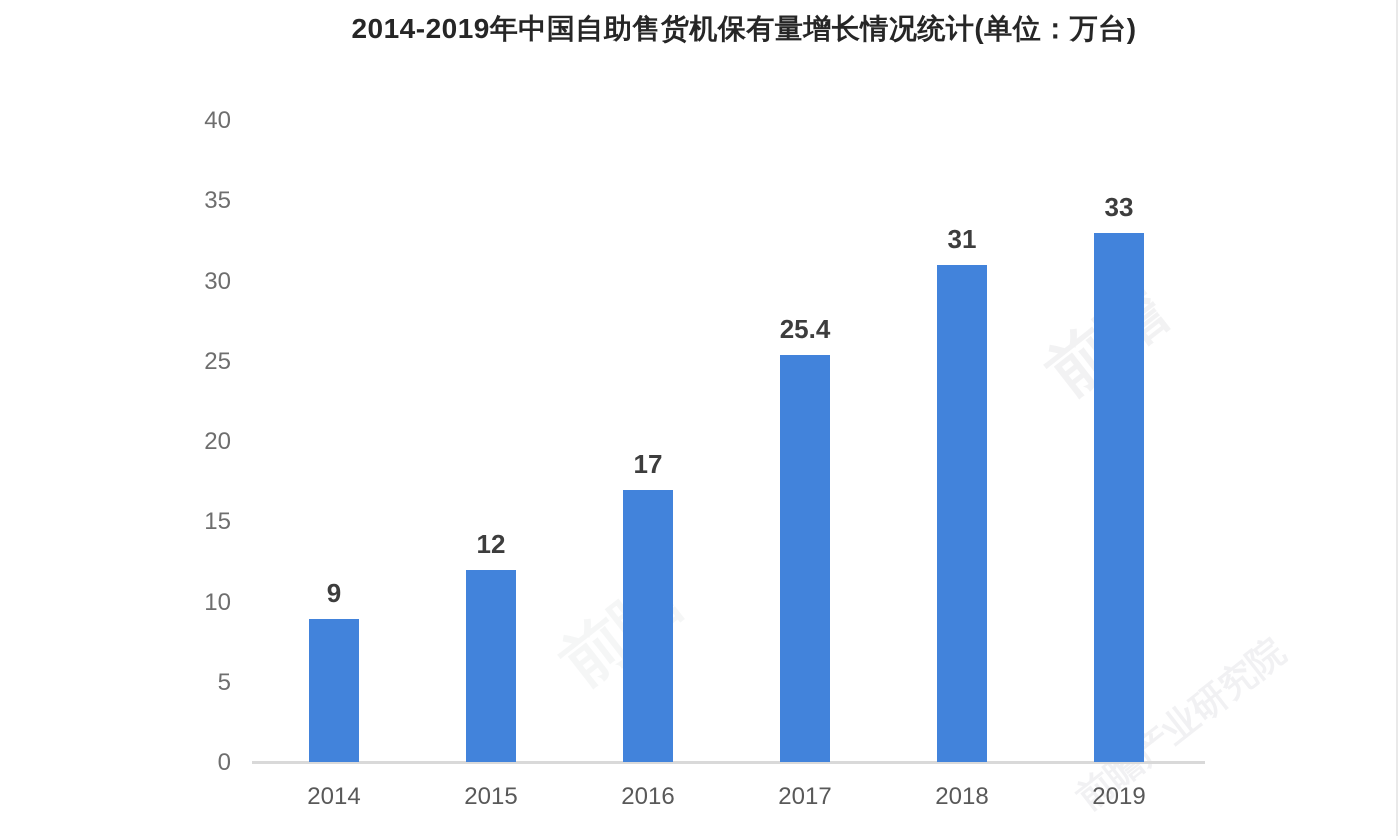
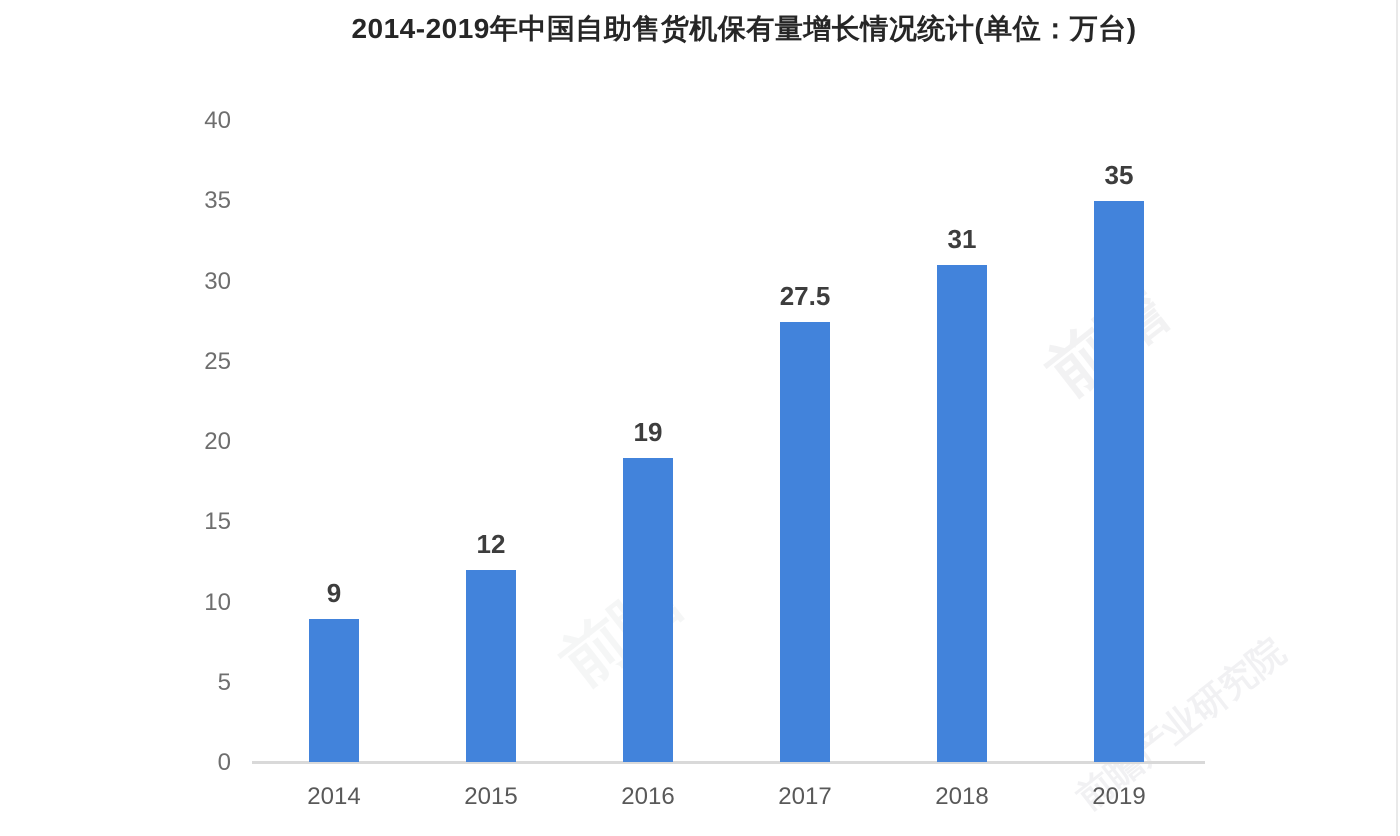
2016: 17 -> 19
2017: 25.4 -> 27.5
2019: 33 -> 35
